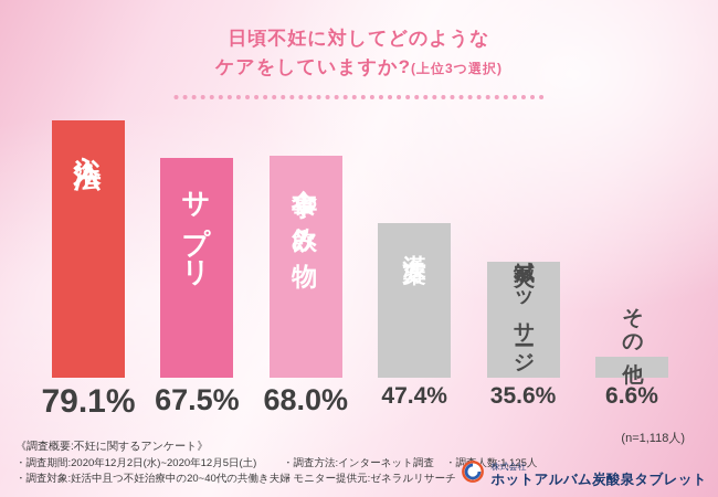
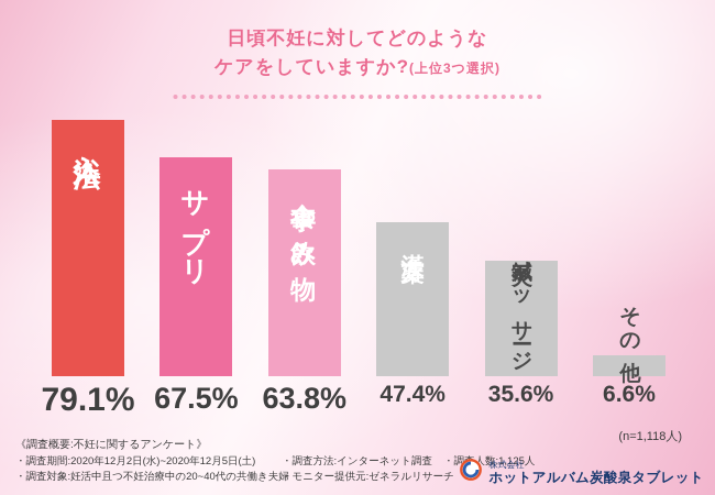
食事や飲み物: 68.0% -> 63.8%
